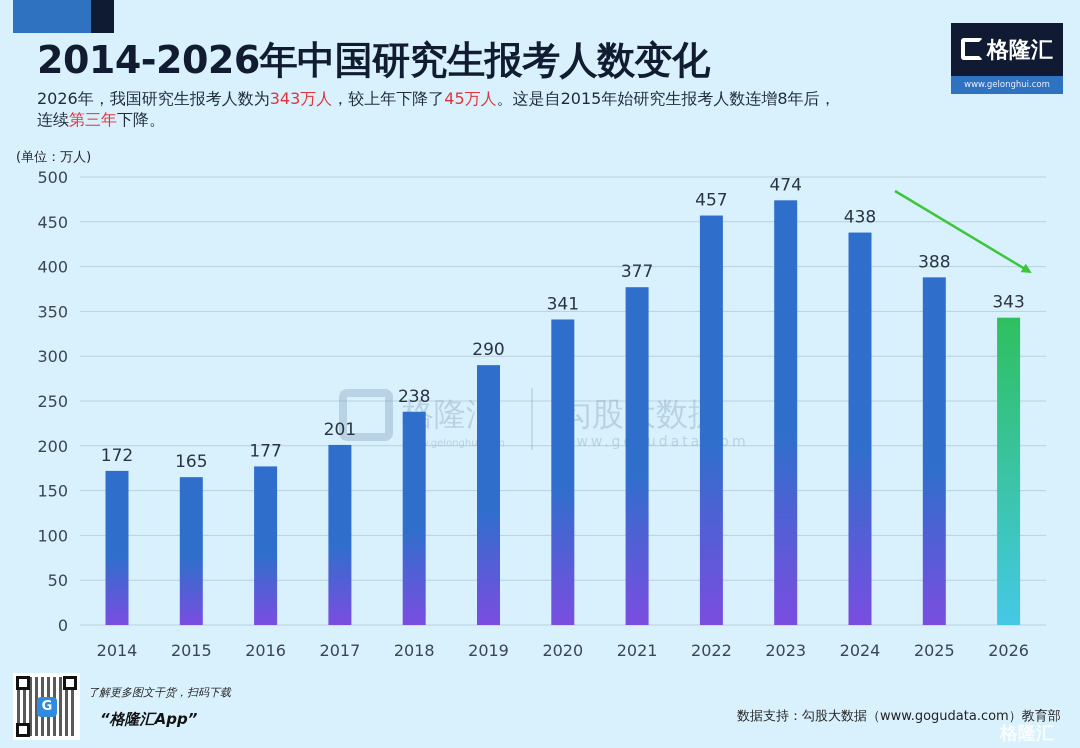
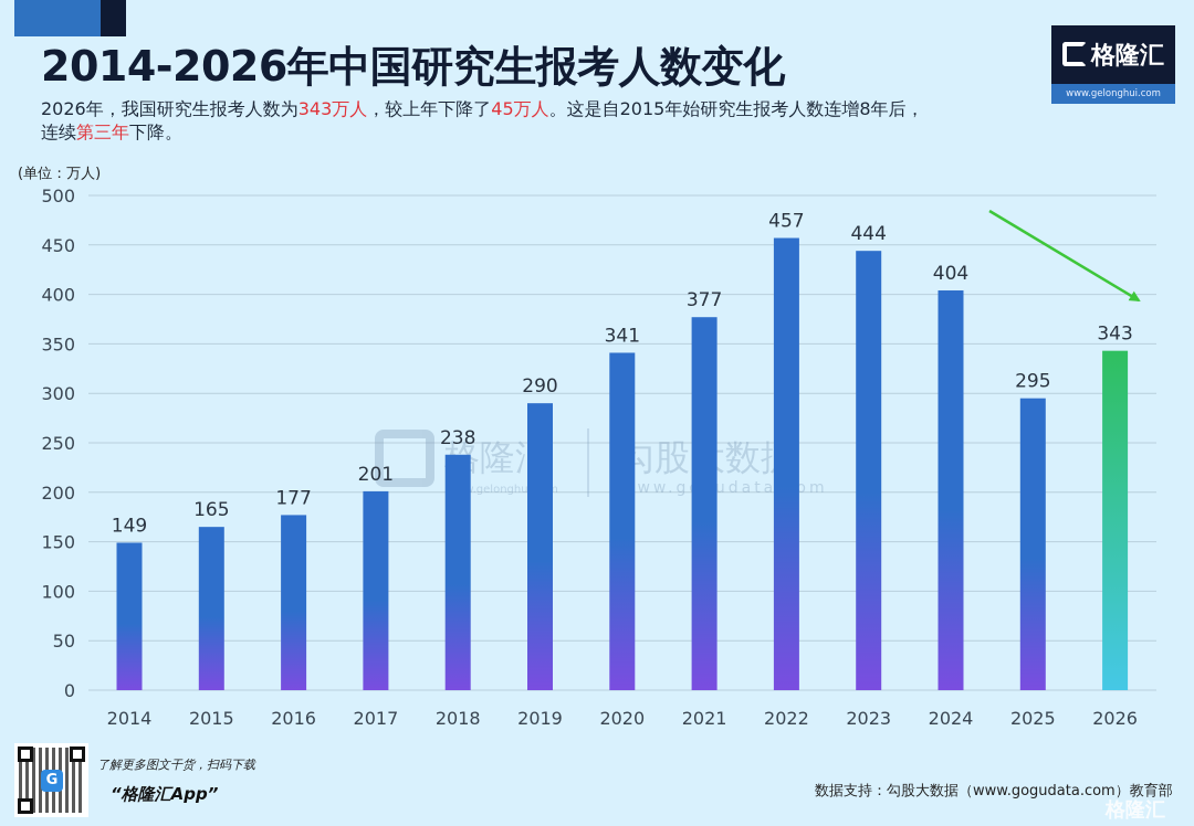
2014: 172 -> 149
2023: 474 -> 444
2024: 438 -> 404
2025: 388 -> 295
